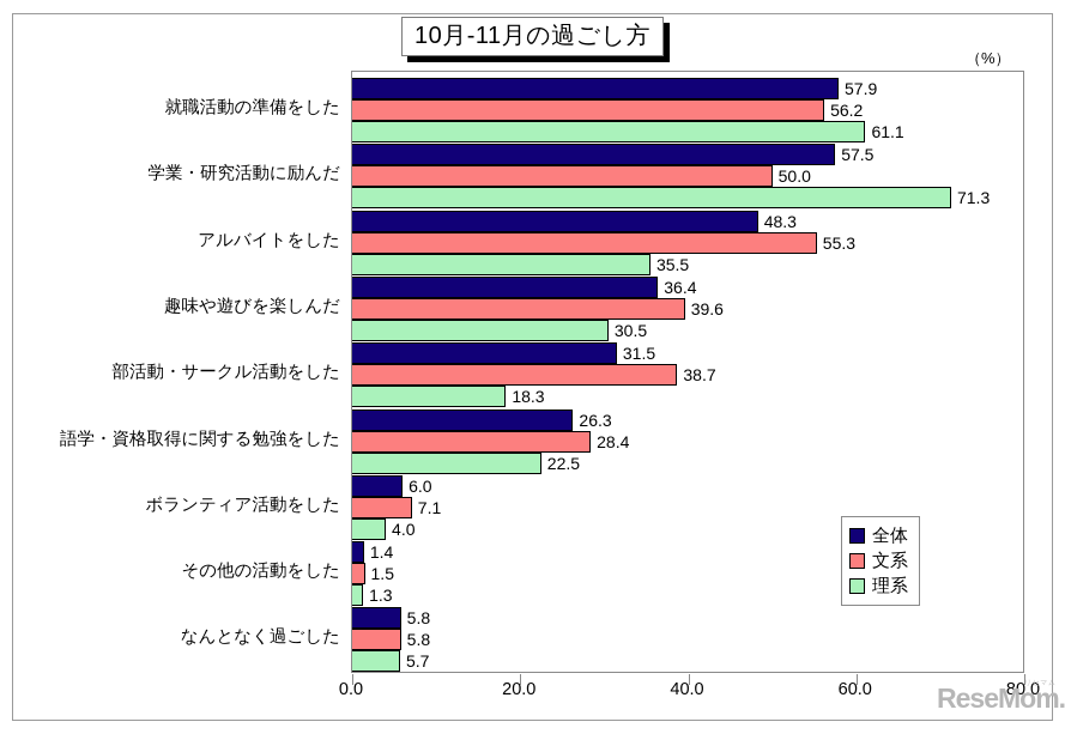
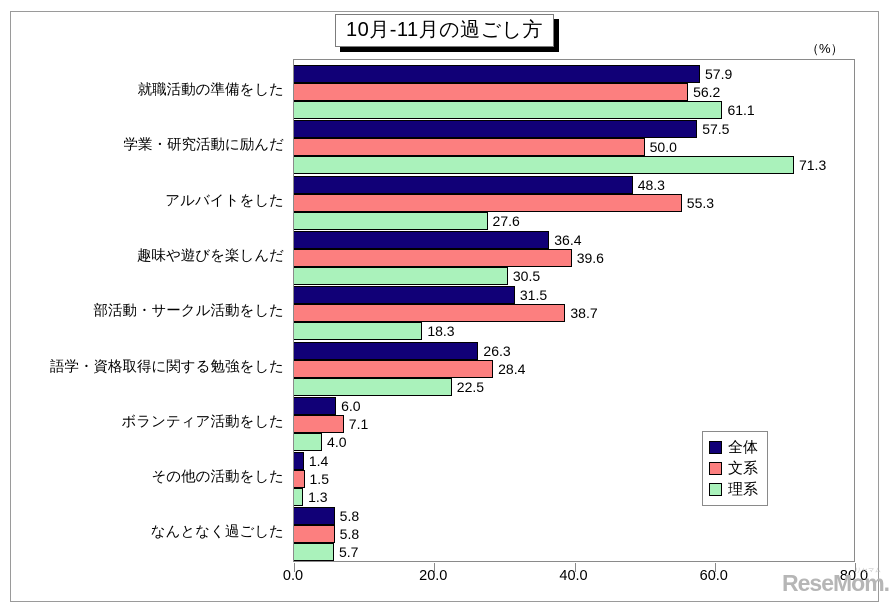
理系/アルバイトをした: 35.5 -> 27.6
